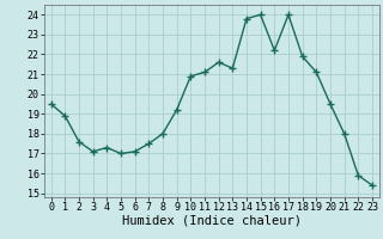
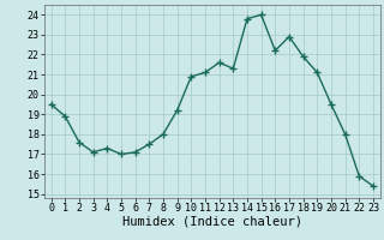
17: 24.0 -> 22.9
